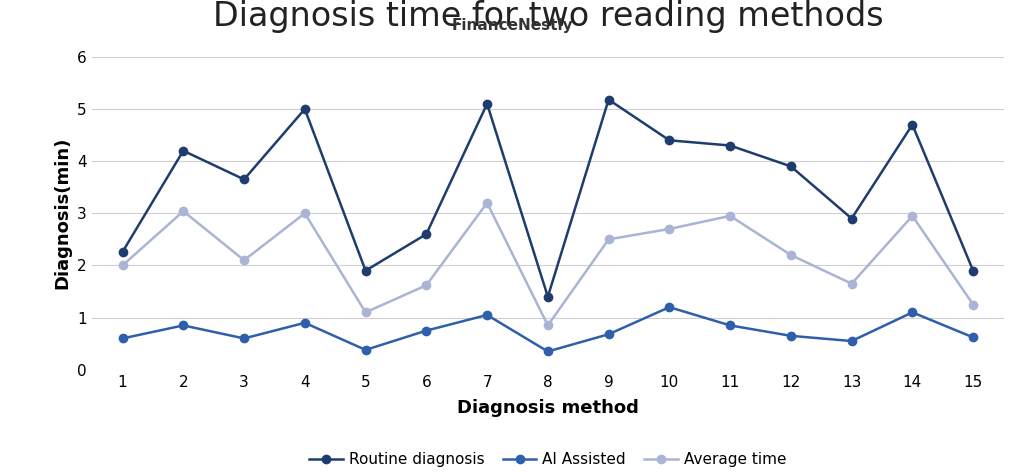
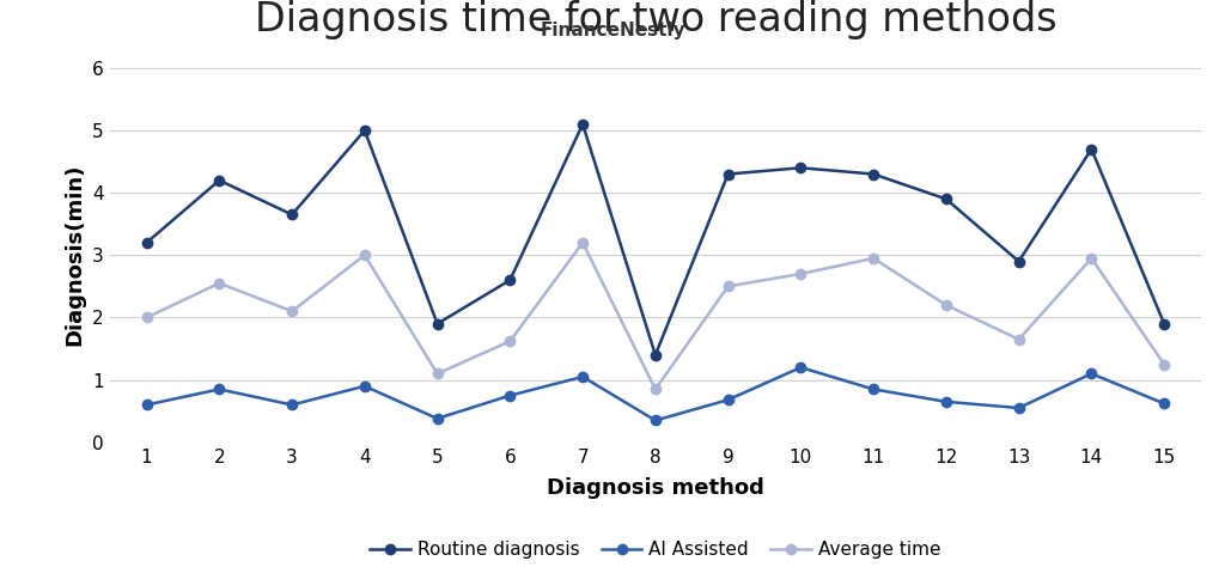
Routine diagnosis/1: 2.26 -> 3.20
Average time/2: 3.04 -> 2.55
Routine diagnosis/9: 5.18 -> 4.30
